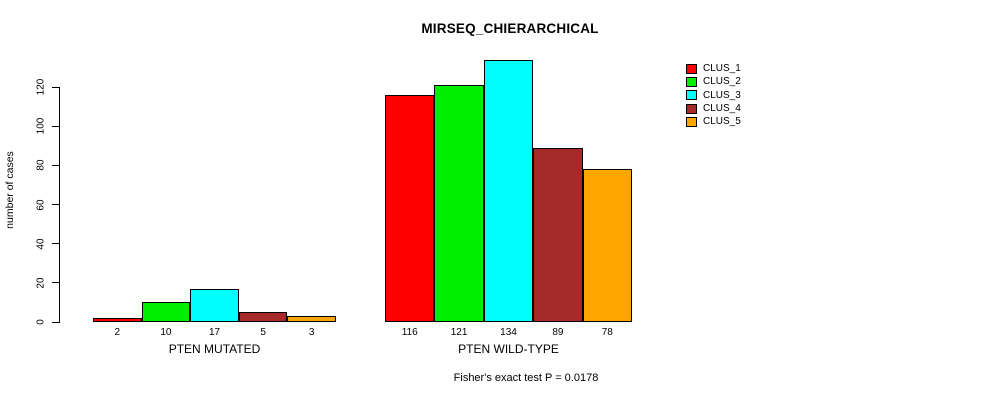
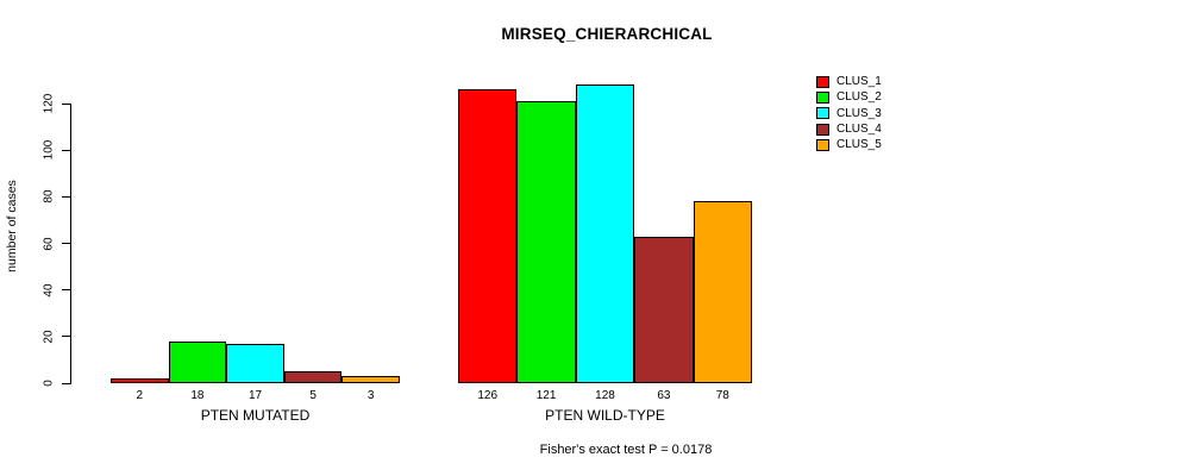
CLUS_2/PTEN MUTATED: 10 -> 18
CLUS_1/PTEN WILD-TYPE: 116 -> 126
CLUS_3/PTEN WILD-TYPE: 134 -> 128
CLUS_4/PTEN WILD-TYPE: 89 -> 63
